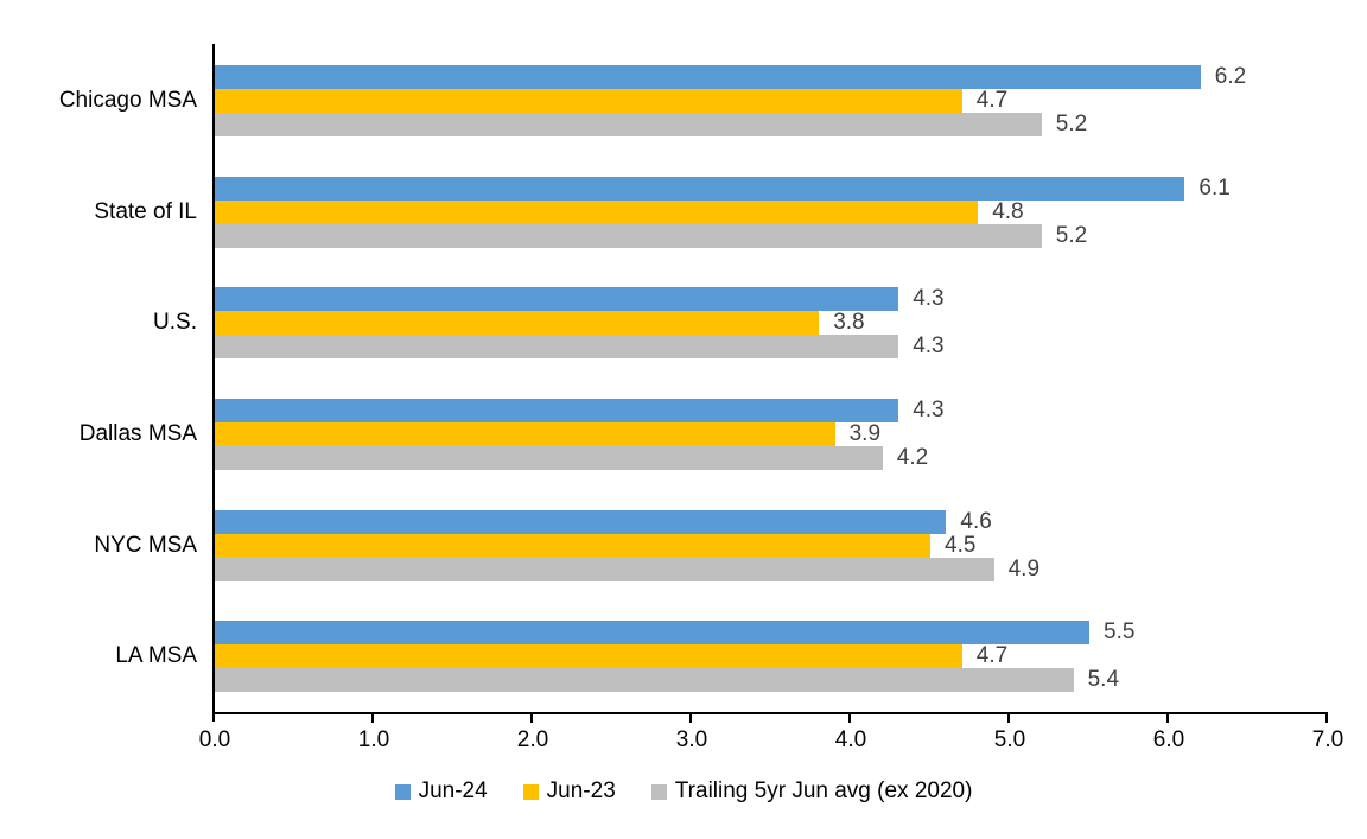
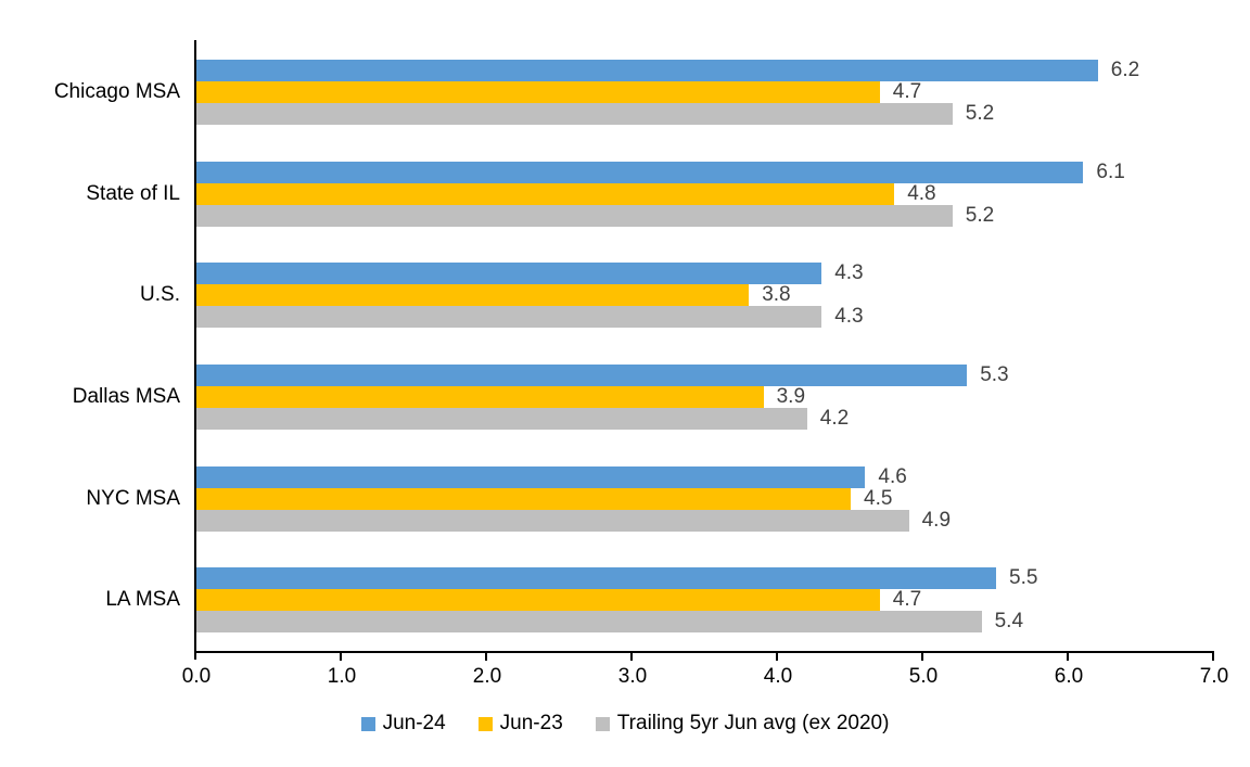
Jun-24/Dallas MSA: 4.3 -> 5.3
